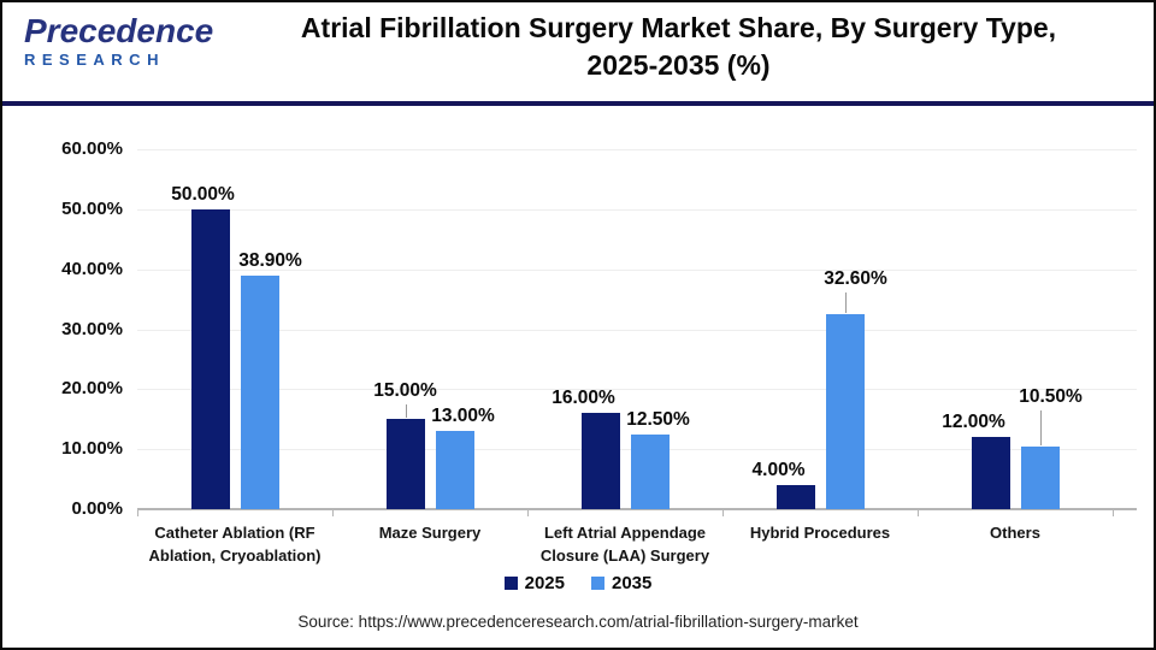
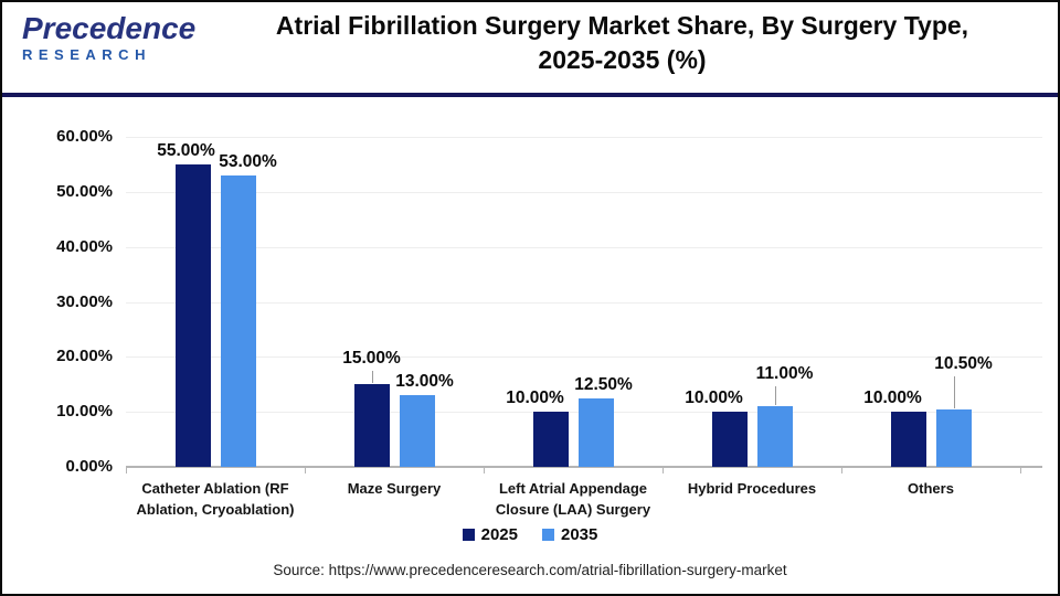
2025/Catheter Ablation (RF Ablation, Cryoablation): 50.00% -> 55.00%
2035/Catheter Ablation (RF Ablation, Cryoablation): 38.90% -> 53.00%
2025/Left Atrial Appendage Closure (LAA) Surgery: 16.00% -> 10.00%
2025/Hybrid Procedures: 4.00% -> 10.00%
2035/Hybrid Procedures: 32.60% -> 11.00%
2025/Others: 12.00% -> 10.00%
